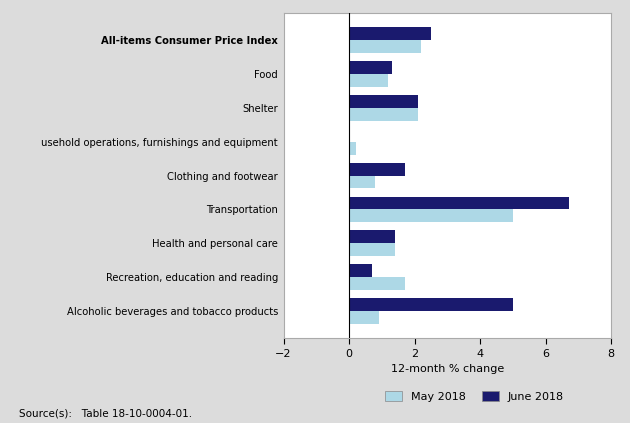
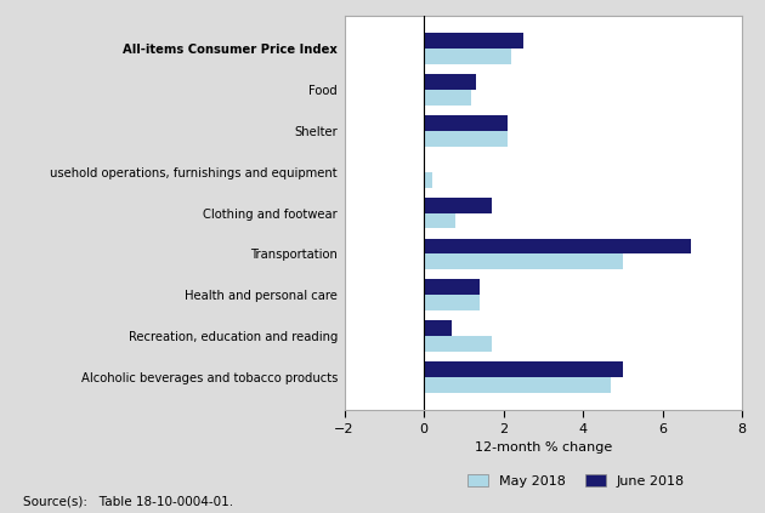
May 2018/Alcoholic beverages and tobacco products: 0.9 -> 4.7
